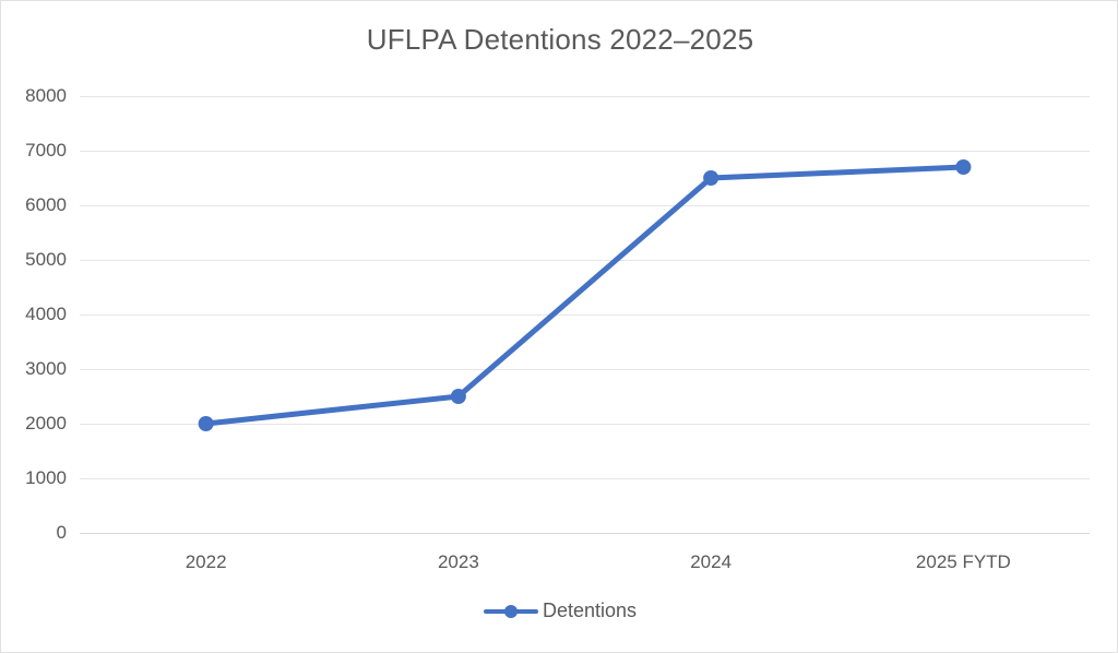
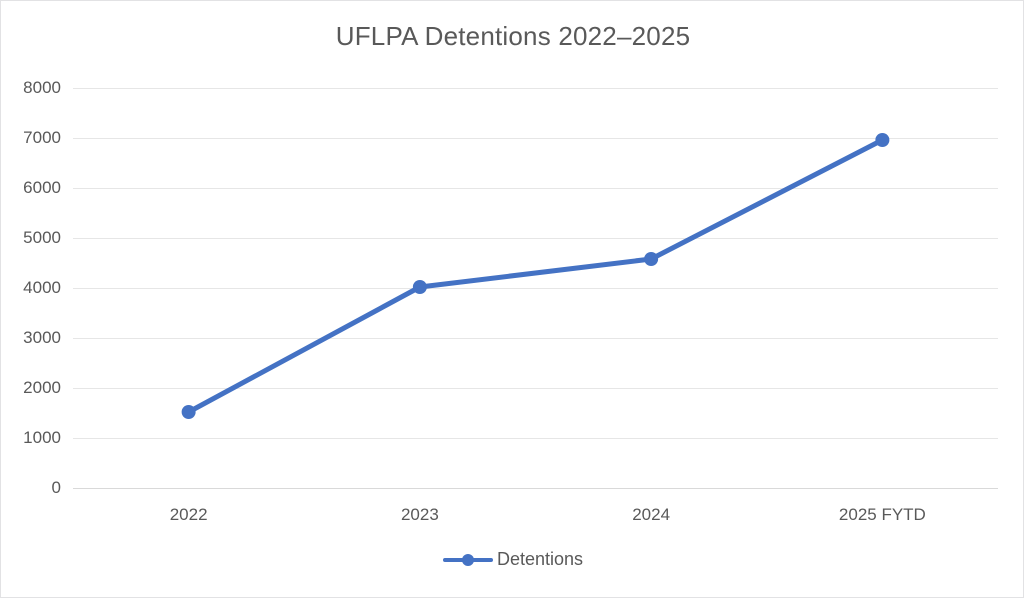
2022: 2000 -> 1500
2023: 2500 -> 4000
2024: 6500 -> 4600
2025 FYTD: 6700 -> 7000
